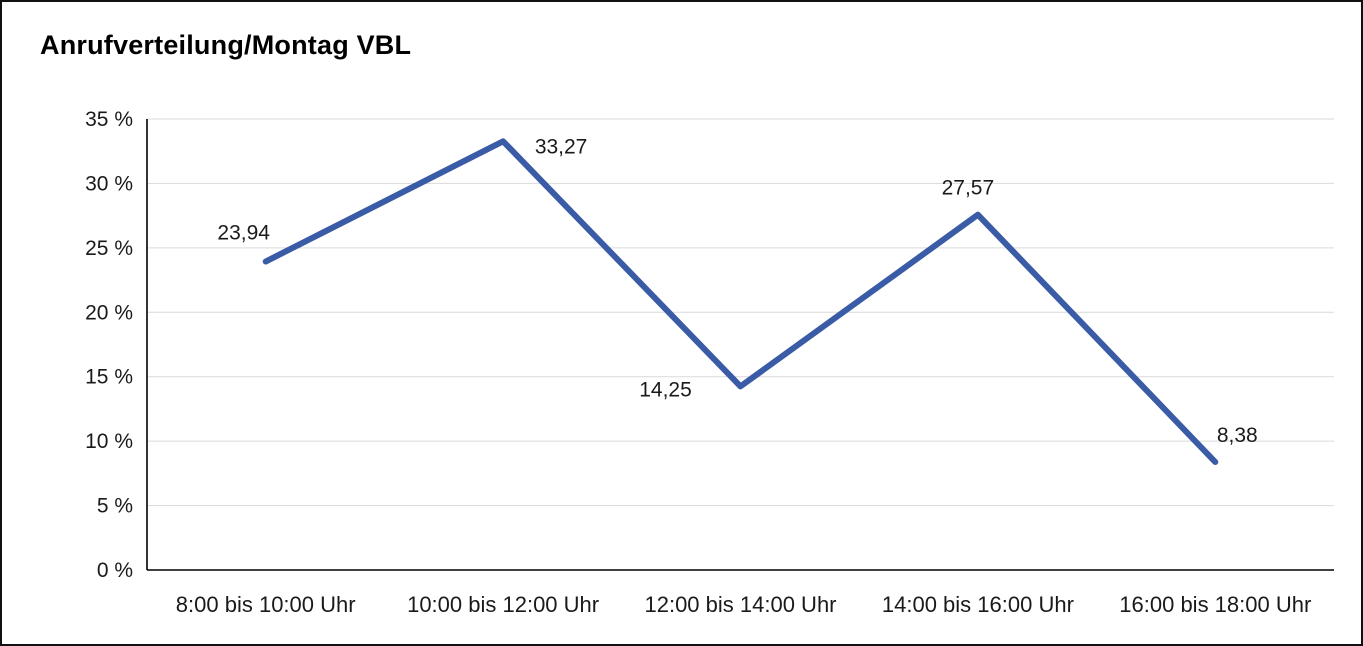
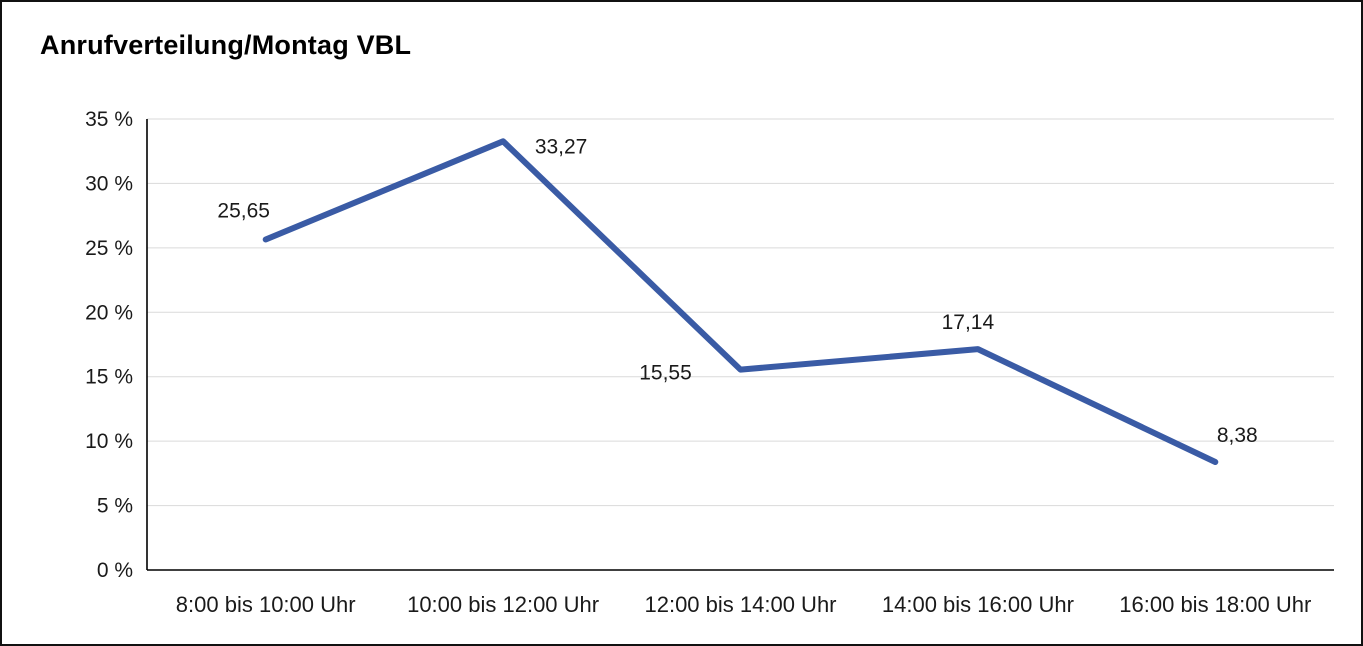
8:00 bis 10:00 Uhr: 23,94 -> 25,65
12:00 bis 14:00 Uhr: 14,25 -> 15,55
14:00 bis 16:00 Uhr: 27,57 -> 17,14
